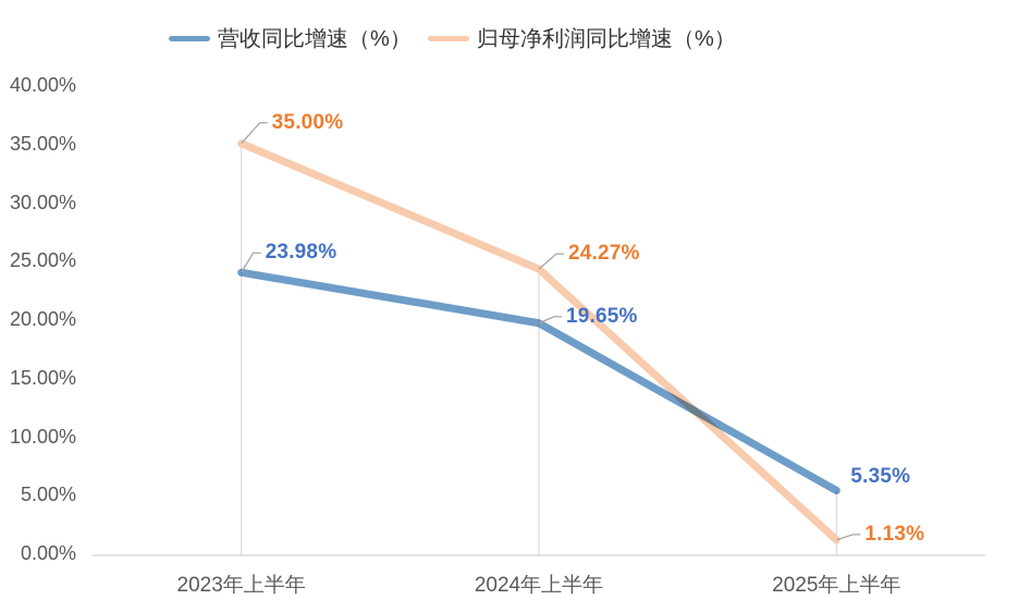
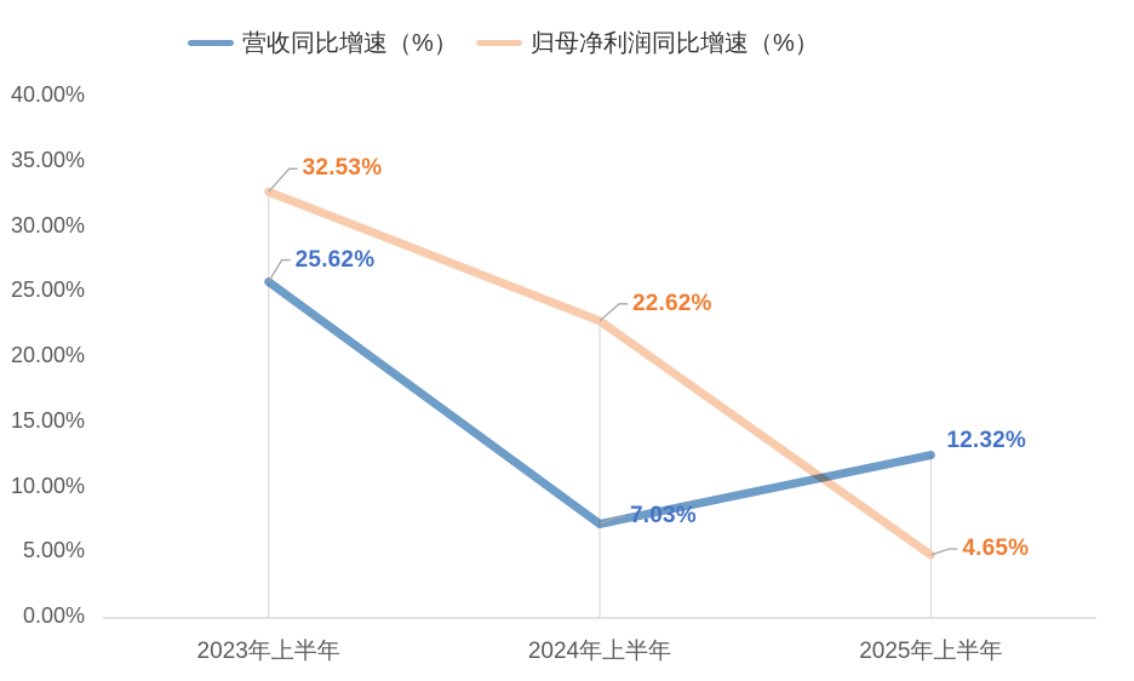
营收同比增速（%）/2023年上半年: 23.98% -> 25.62%
归母净利润同比增速（%）/2023年上半年: 35.00% -> 32.53%
营收同比增速（%）/2024年上半年: 19.65% -> 7.03%
归母净利润同比增速（%）/2024年上半年: 24.27% -> 22.62%
营收同比增速（%）/2025年上半年: 5.35% -> 12.32%
归母净利润同比增速（%）/2025年上半年: 1.13% -> 4.65%
